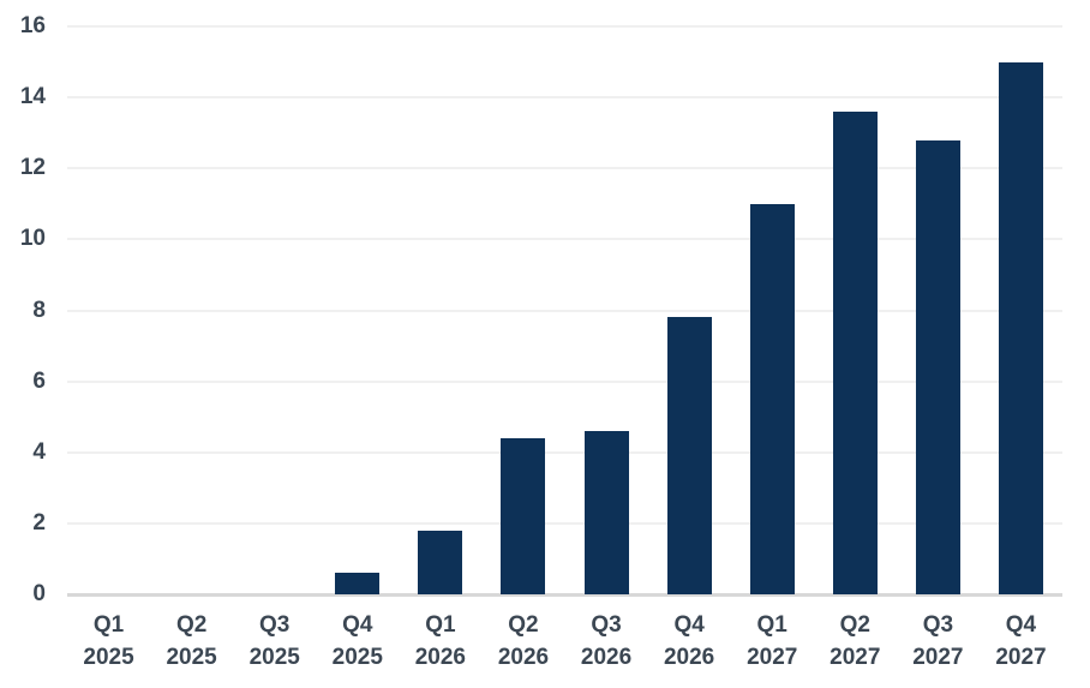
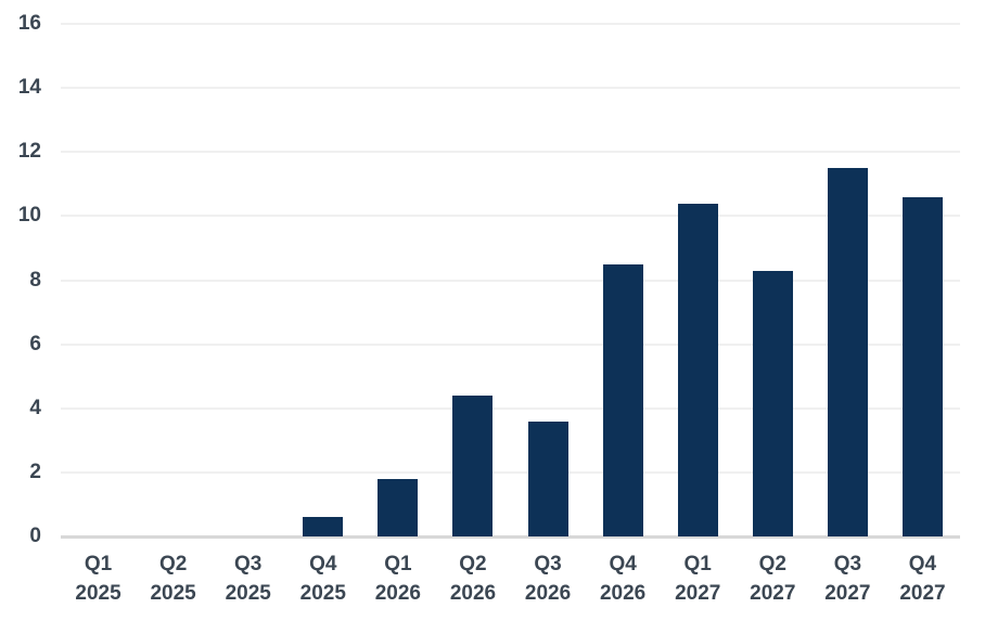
Q3 2026: 4.6 -> 3.6
Q4 2026: 7.8 -> 8.5
Q1 2027: 11.0 -> 10.4
Q2 2027: 13.6 -> 8.3
Q3 2027: 12.8 -> 11.5
Q4 2027: 15.0 -> 10.6
